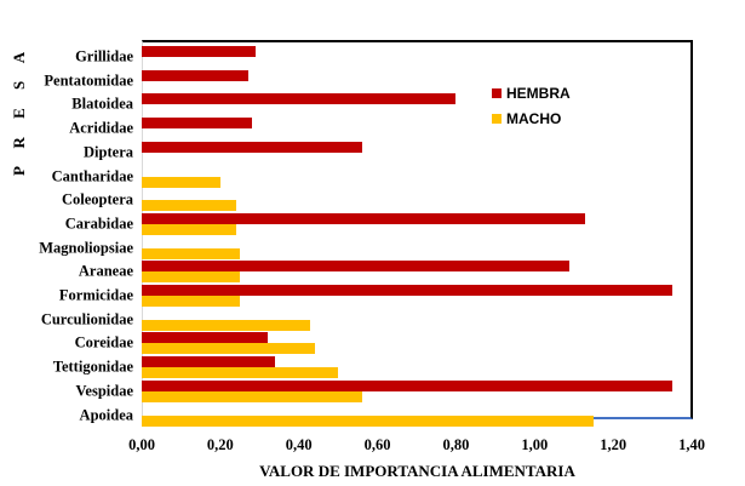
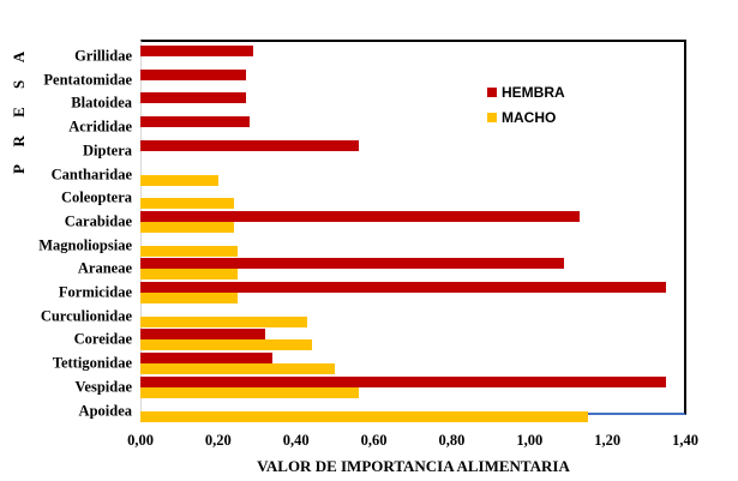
HEMBRA/Blatoidea: 0,80 -> 0,27
